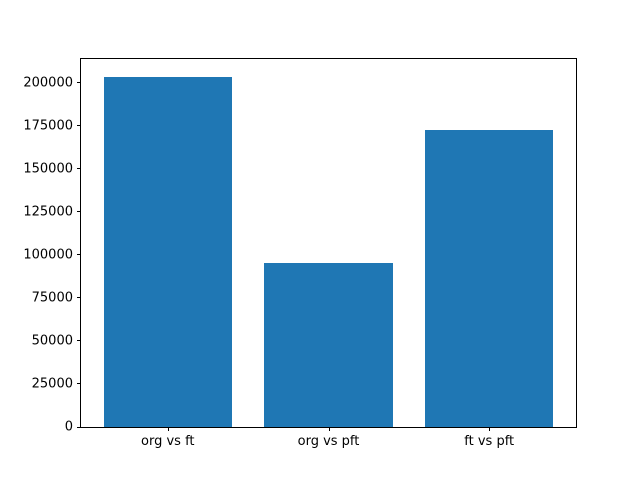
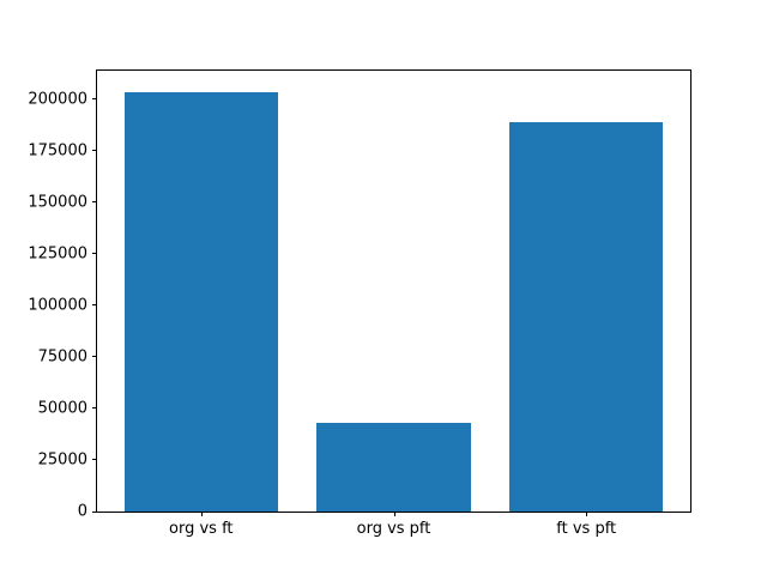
org vs pft: 96000 -> 43000
ft vs pft: 172000 -> 189000
